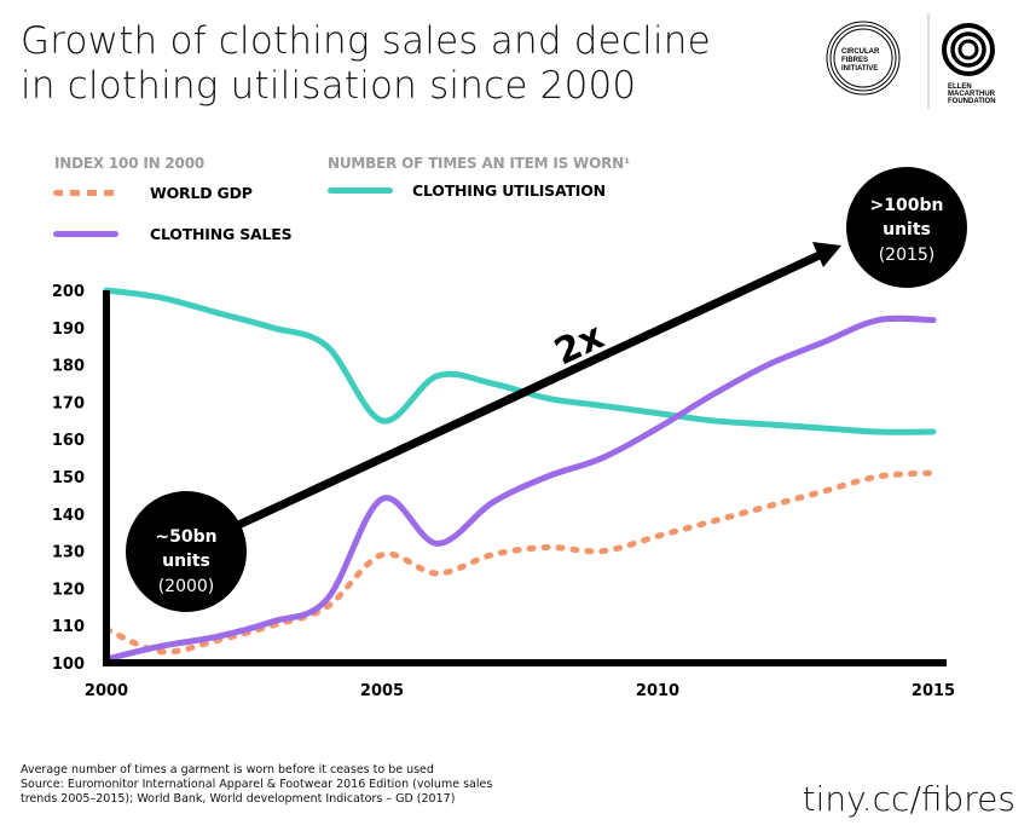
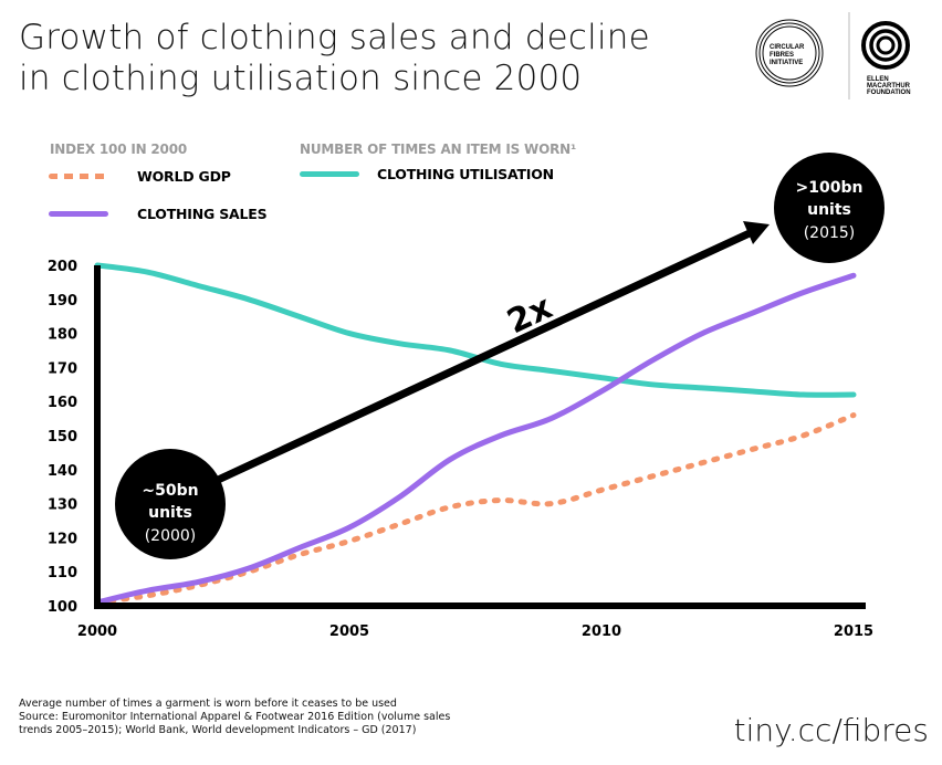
WORLD GDP/2000: 109 -> 101
WORLD GDP/2005: 129 -> 119
CLOTHING SALES/2005: 144 -> 123
CLOTHING UTILISATION/2005: 165 -> 180
WORLD GDP/2015: 151 -> 156
CLOTHING SALES/2015: 192 -> 197
